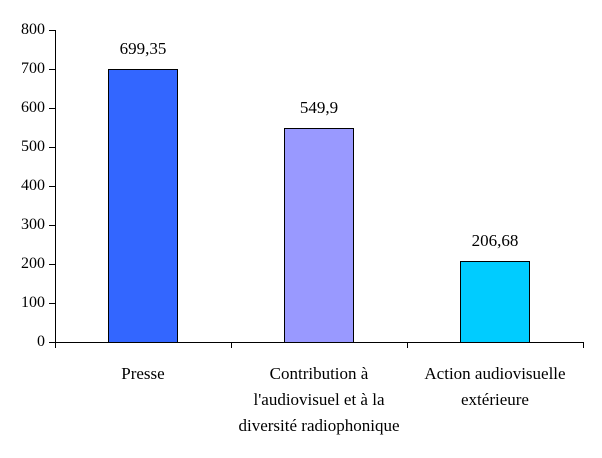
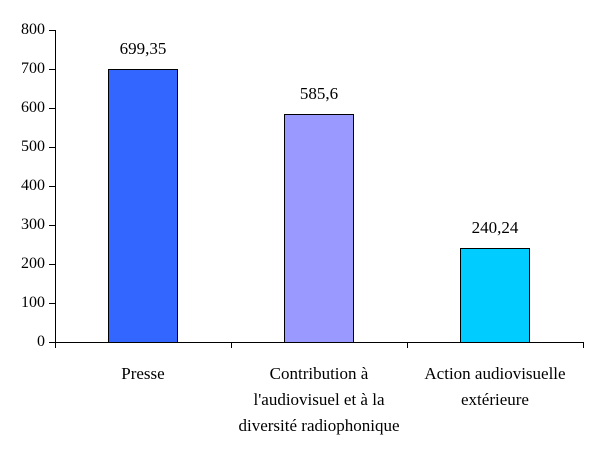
Contribution à l'audiovisuel et à la diversité radiophonique: 549,9 -> 585,6
Action audiovisuelle extérieure: 206,68 -> 240,24
